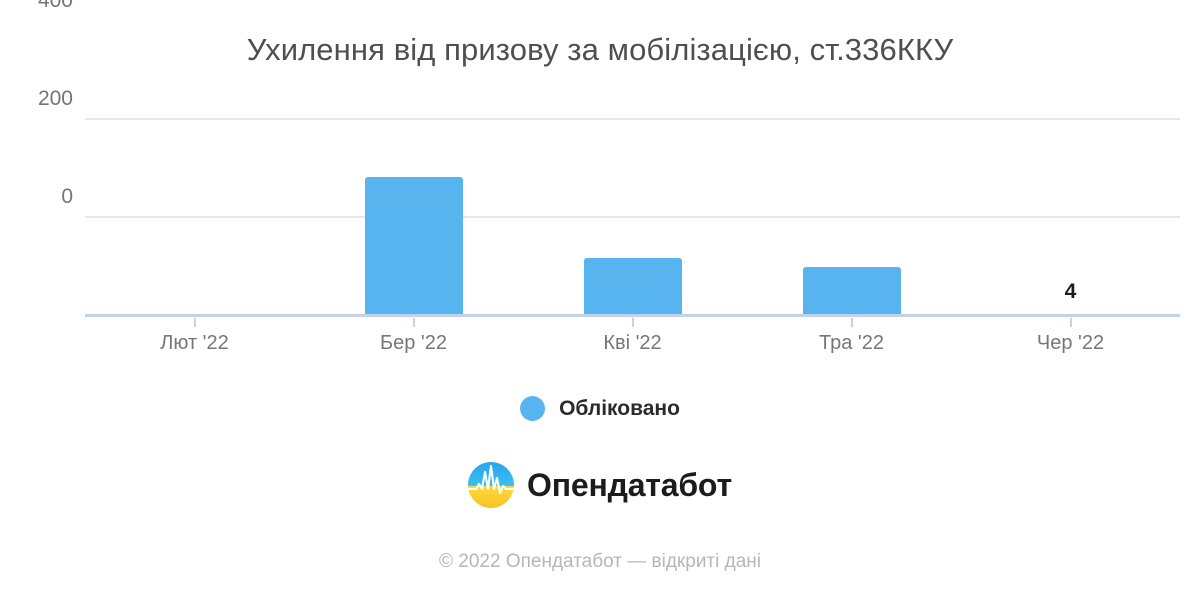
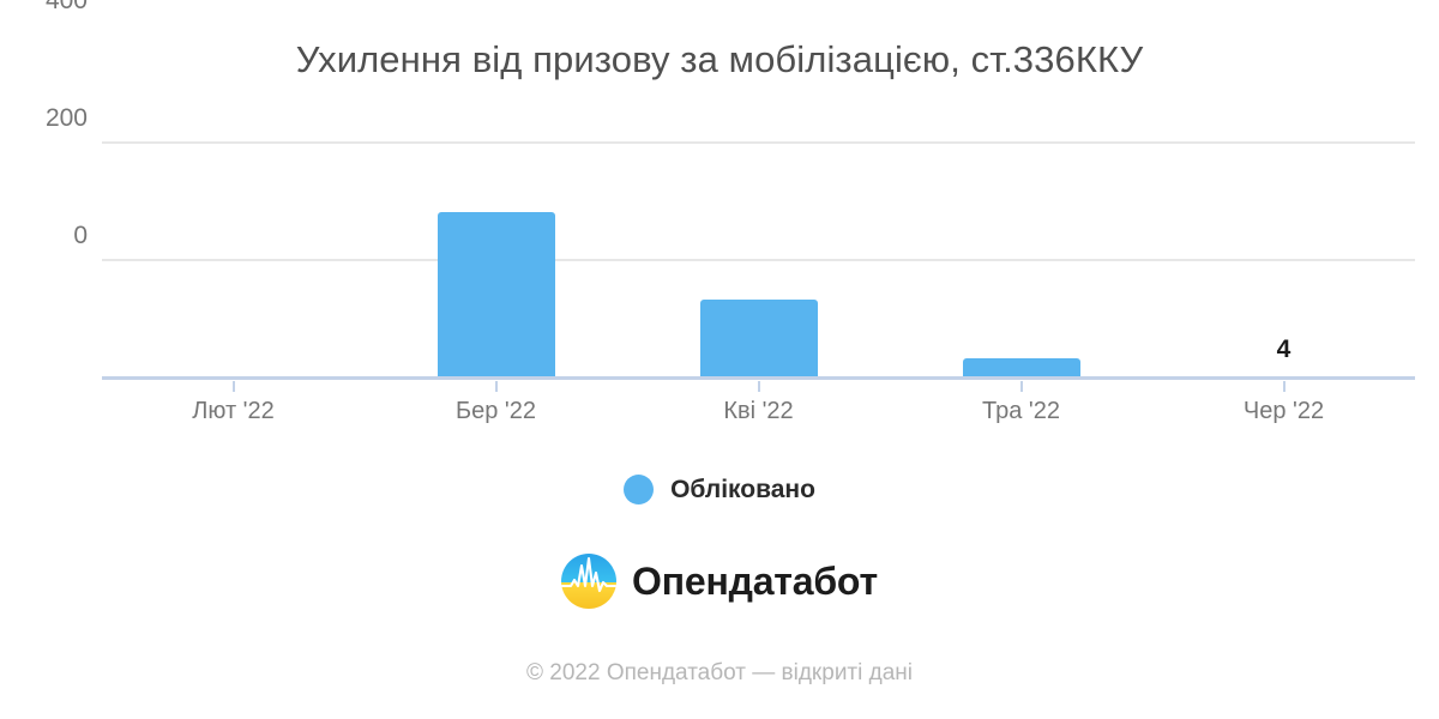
Кві '22: 110 -> 130
Тра '22: 100 -> 30
